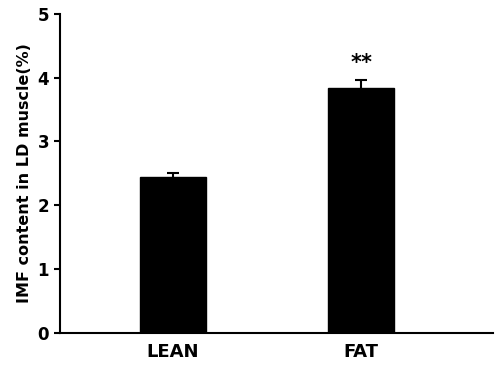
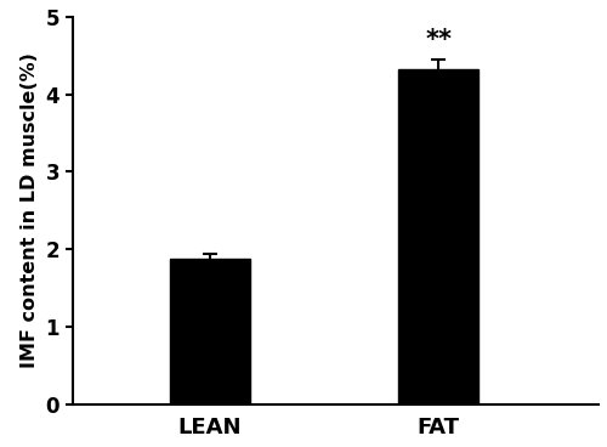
LEAN: 2.44 -> 1.87
FAT: 3.84 -> 4.32
